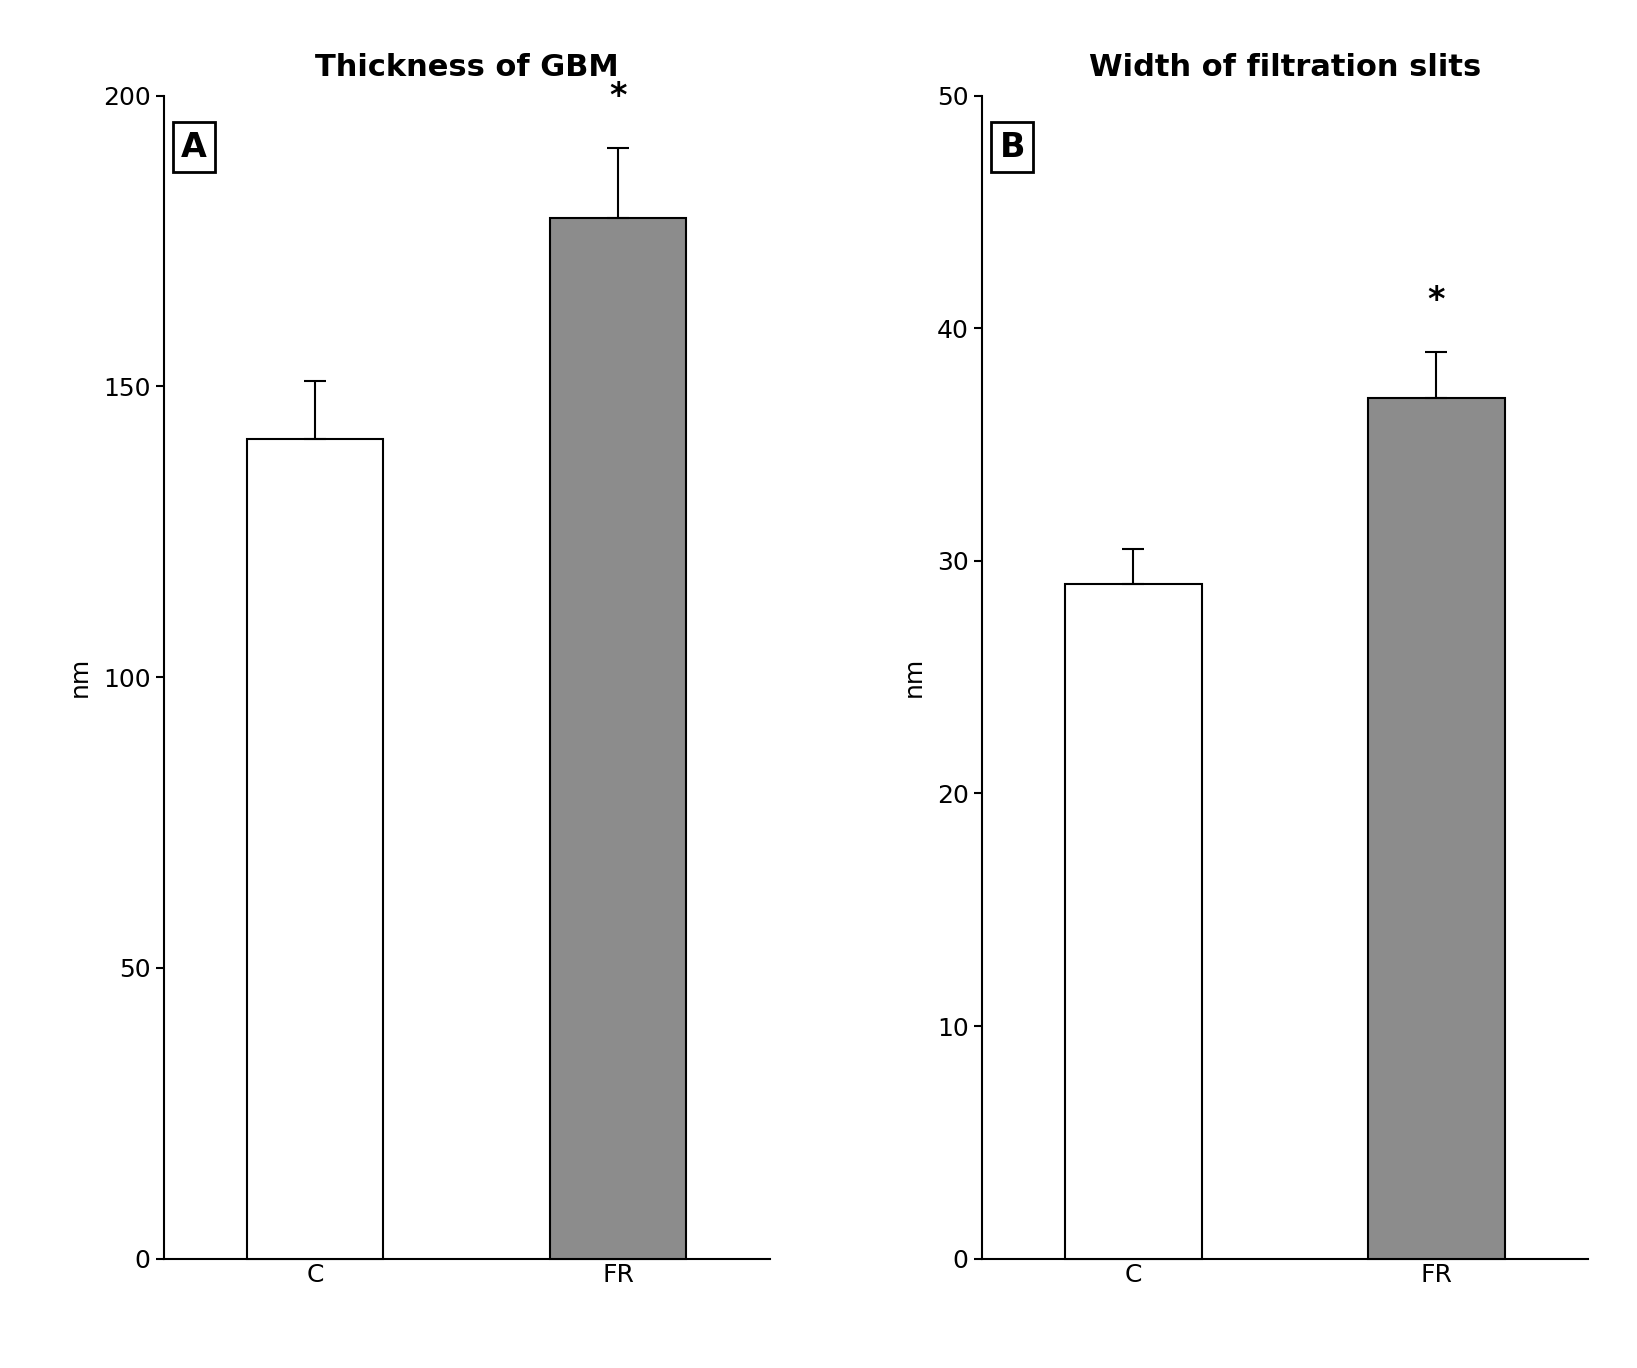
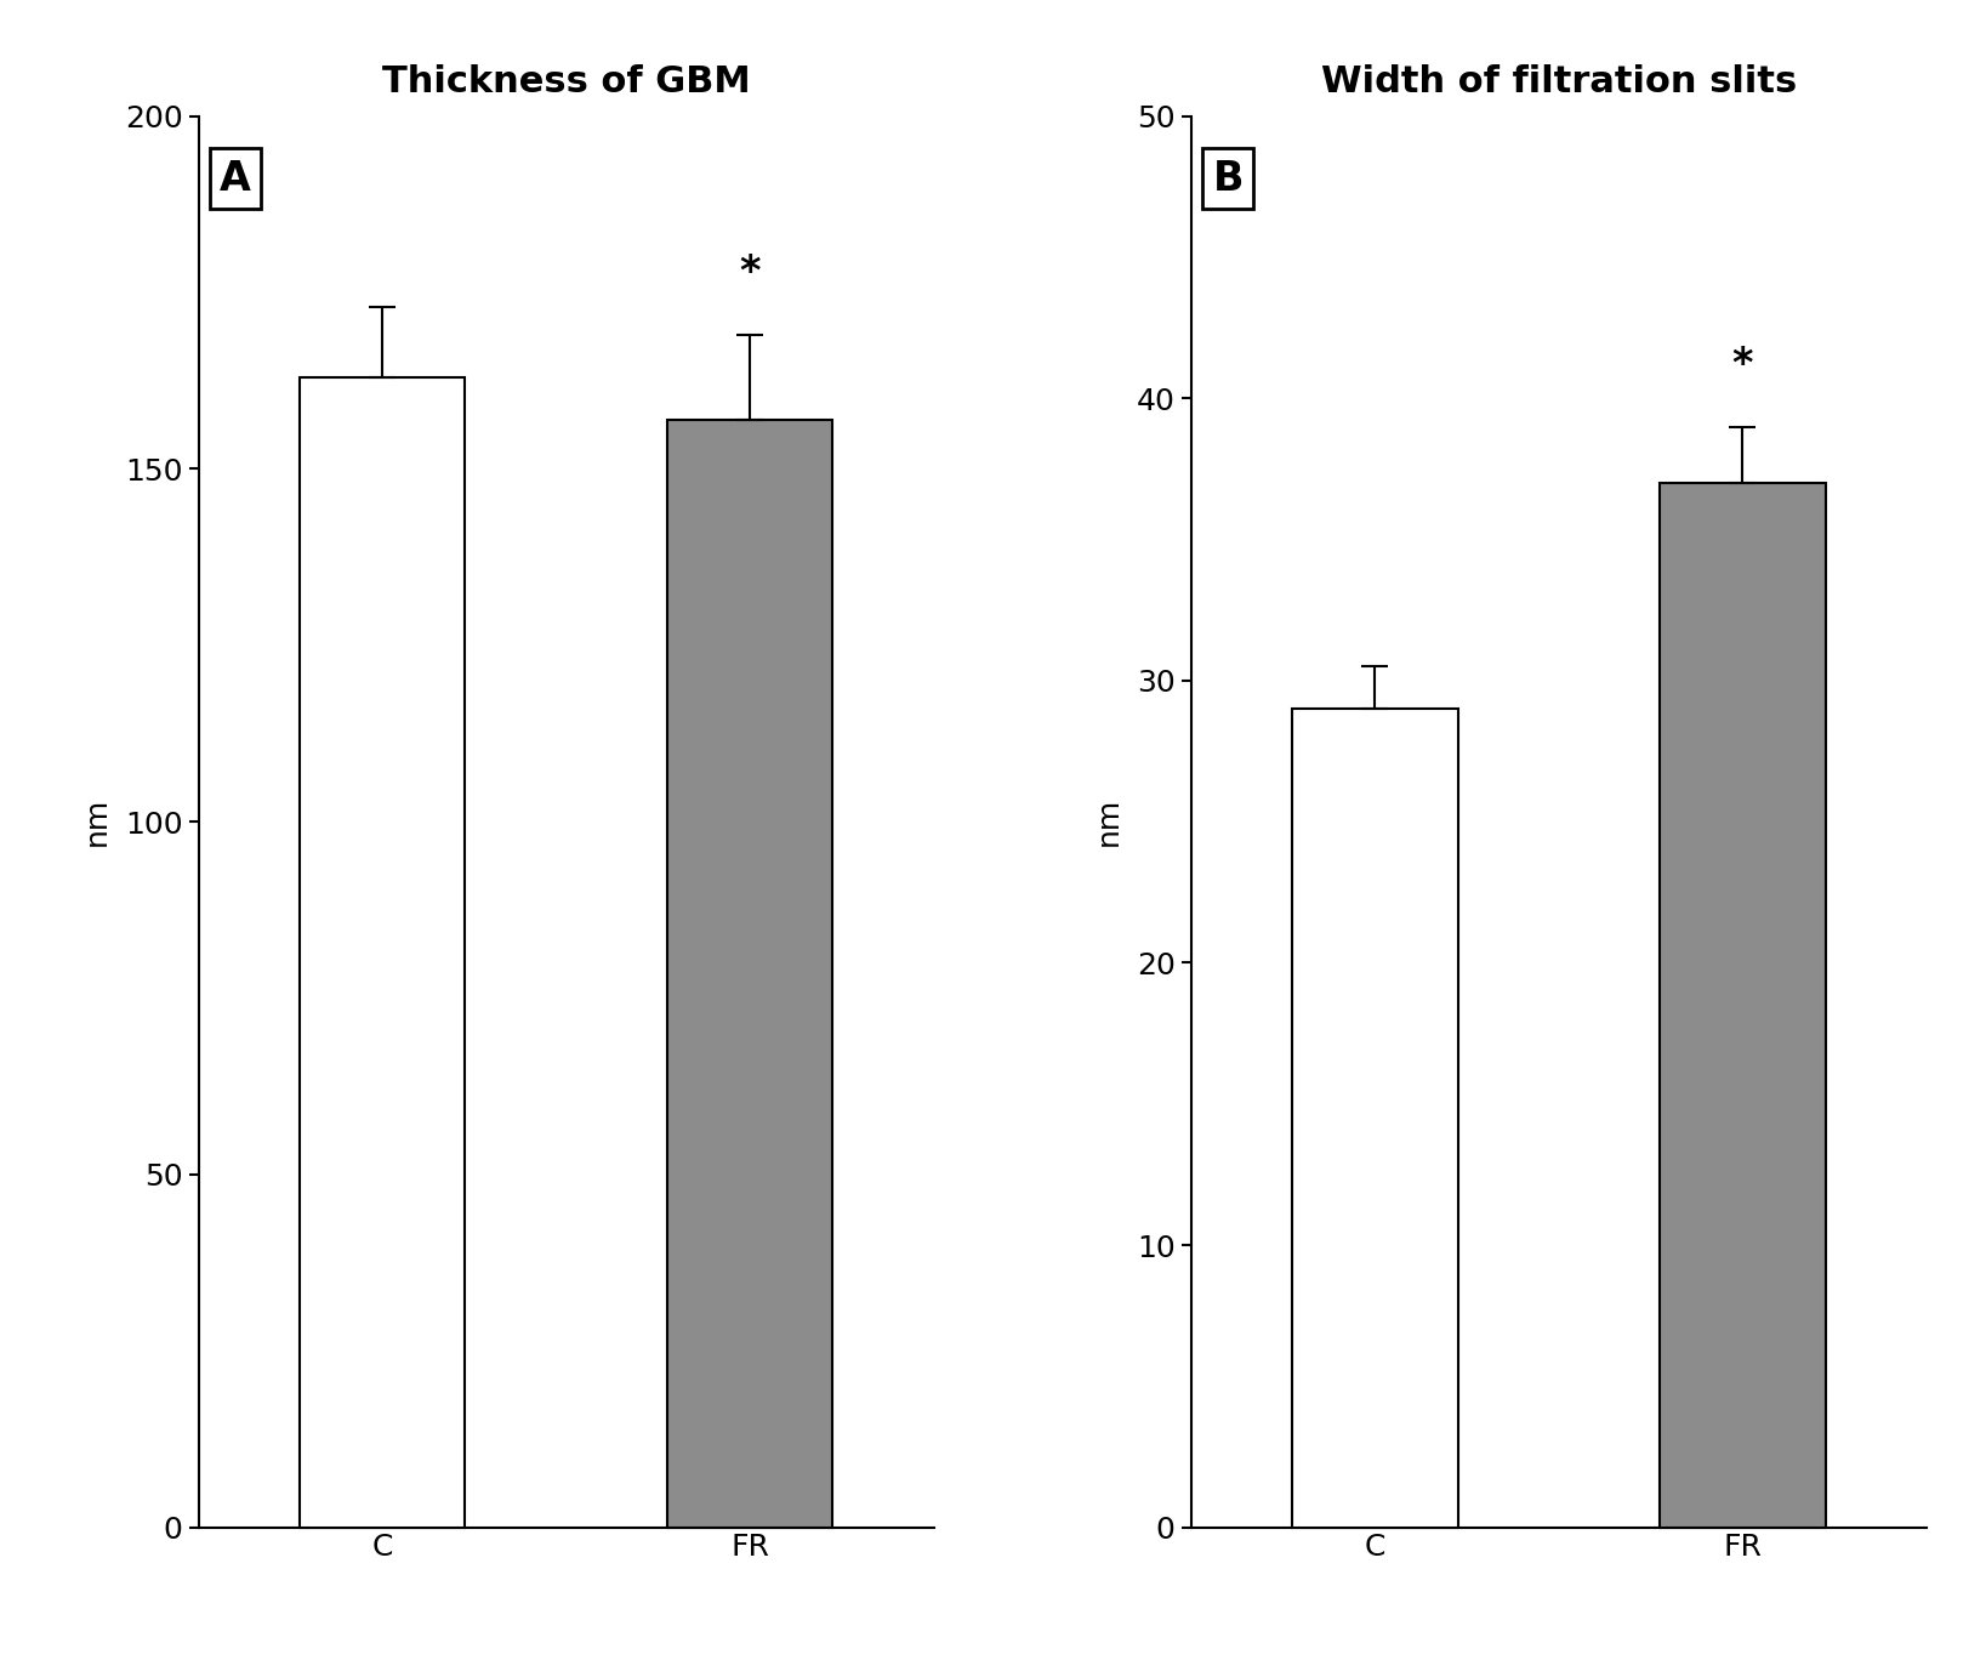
Thickness of GBM/C: 141 -> 163
Thickness of GBM/FR: 179 -> 157
